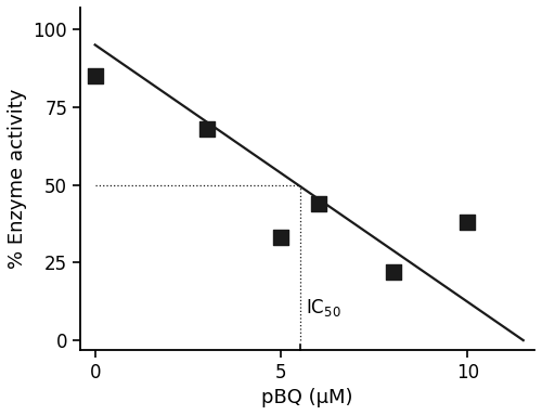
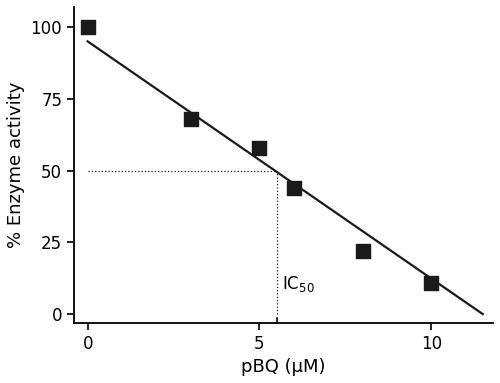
0: 85 -> 100
5: 33 -> 58
10: 38 -> 11
